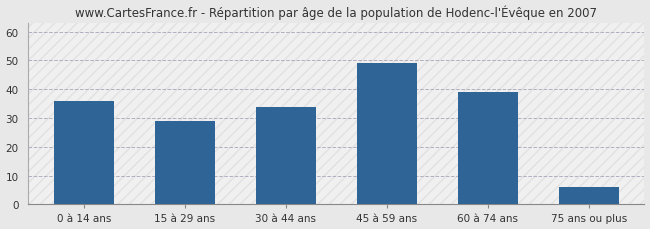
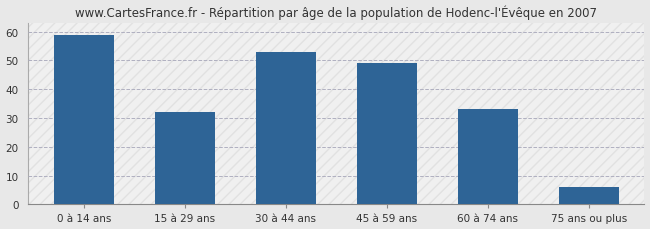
0 à 14 ans: 36 -> 59
15 à 29 ans: 29 -> 32
30 à 44 ans: 34 -> 53
60 à 74 ans: 39 -> 33
